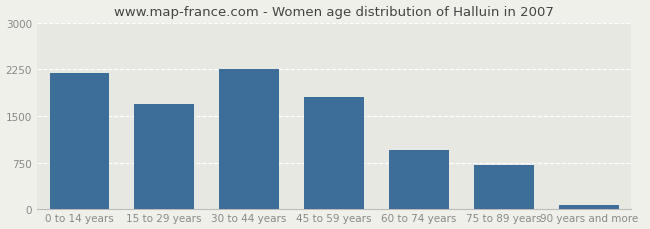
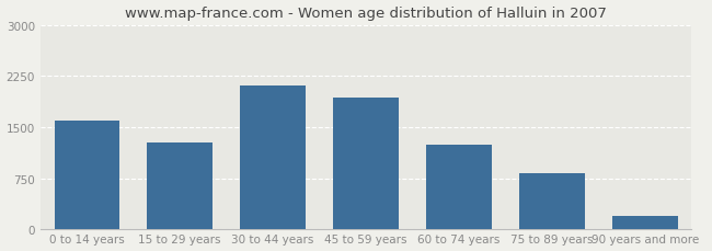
0 to 14 years: 2200 -> 1600
15 to 29 years: 1700 -> 1280
30 to 44 years: 2250 -> 2120
45 to 59 years: 1800 -> 1940
60 to 74 years: 950 -> 1240
75 to 89 years: 710 -> 820
90 years and more: 80 -> 200
